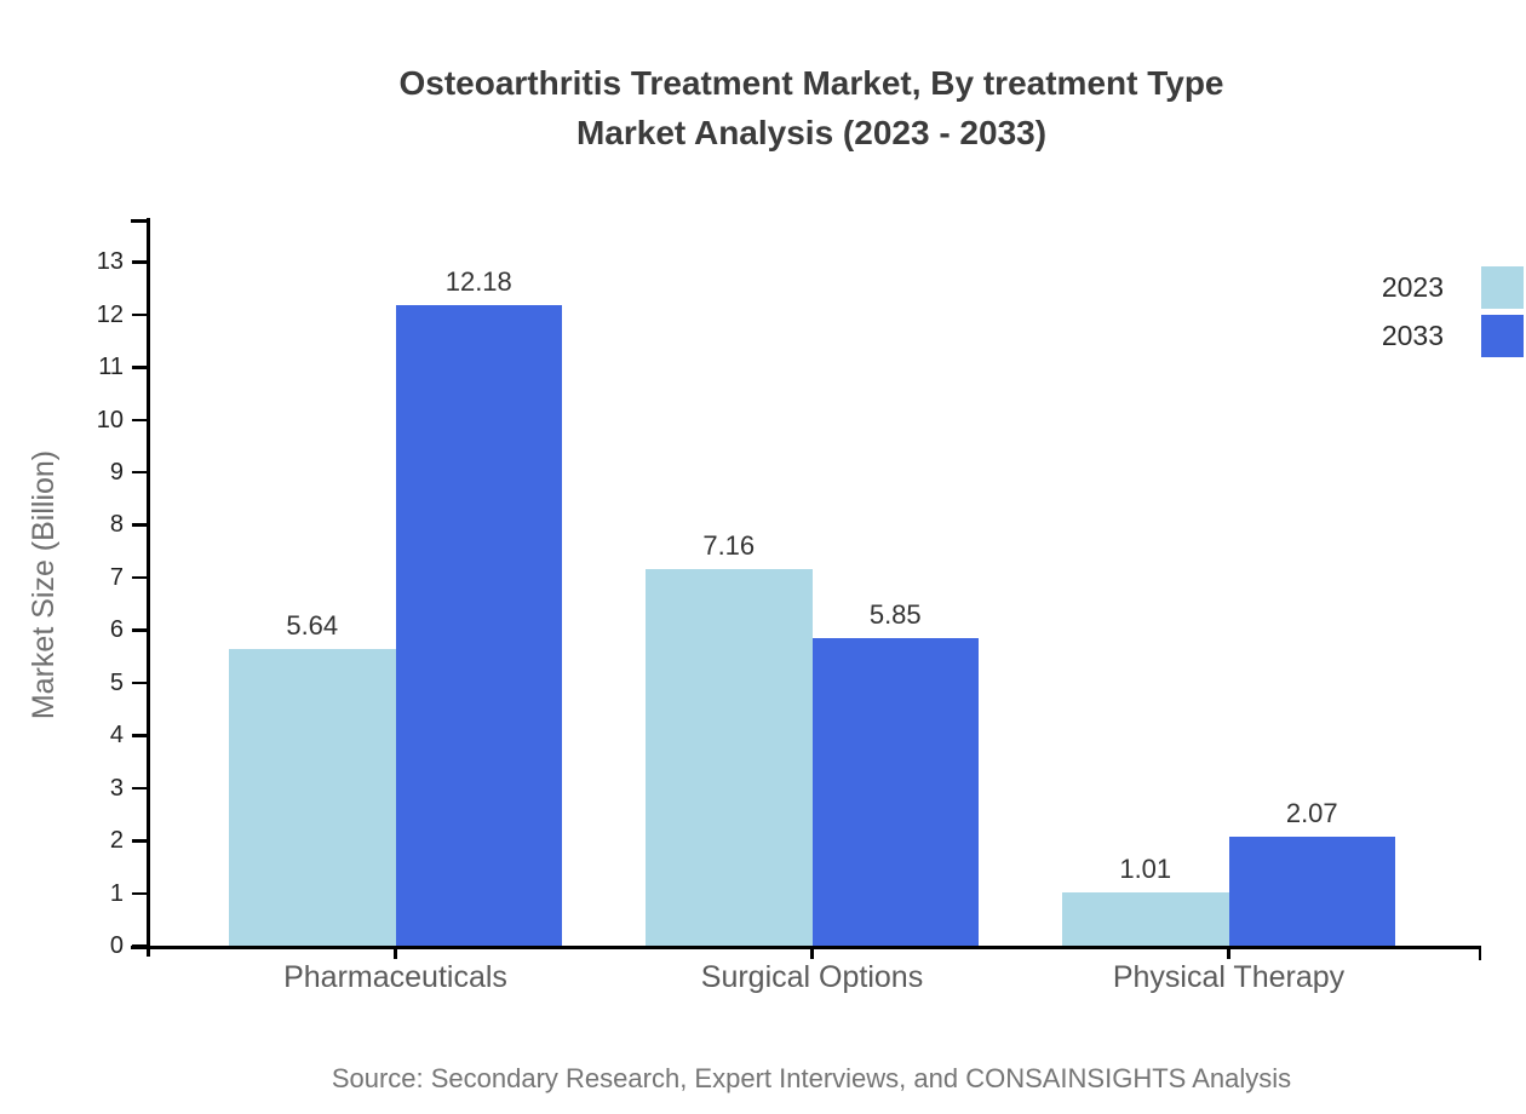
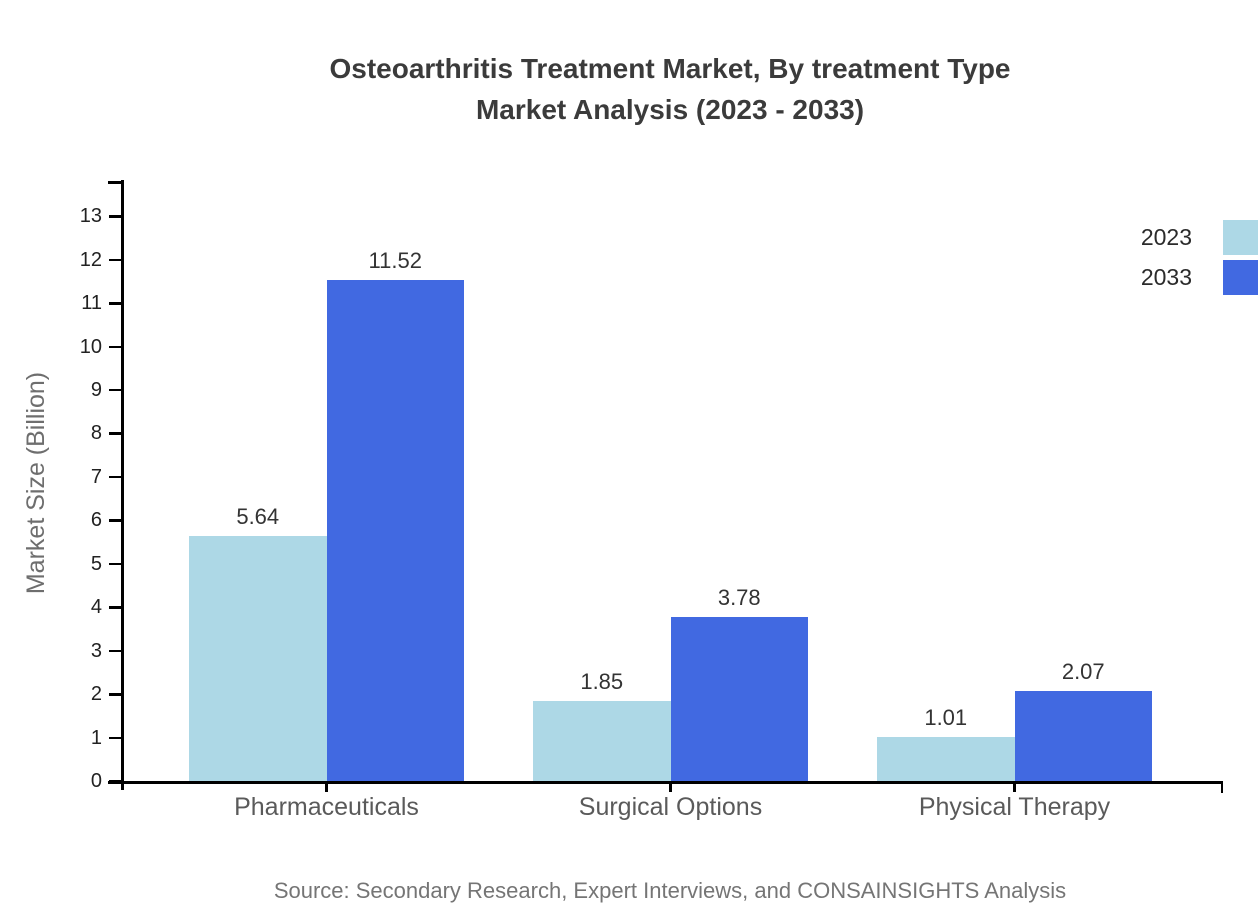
2033/Pharmaceuticals: 12.18 -> 11.52
2023/Surgical Options: 7.16 -> 1.85
2033/Surgical Options: 5.85 -> 3.78
